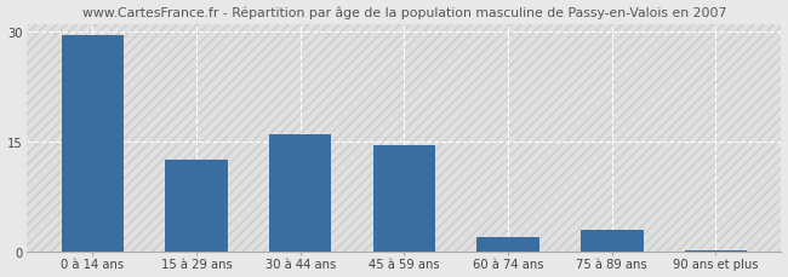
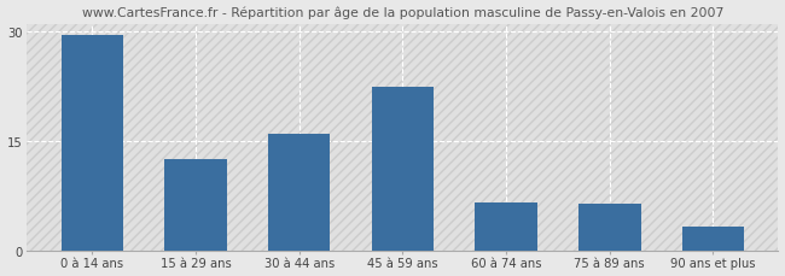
45 à 59 ans: 14.5 -> 22.4
60 à 74 ans: 2.0 -> 6.6
75 à 89 ans: 3.0 -> 6.4
90 ans et plus: 0.2 -> 3.2
